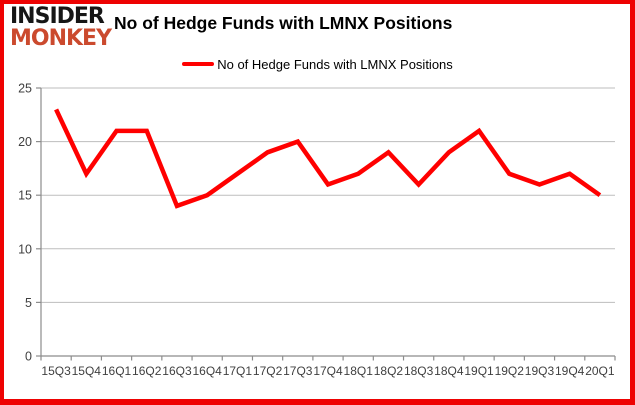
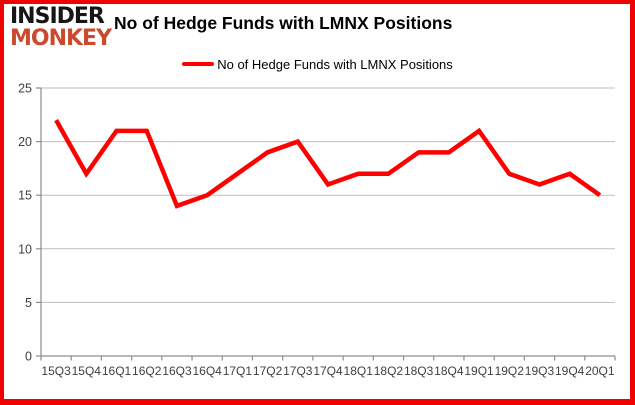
15Q3: 23 -> 22
18Q2: 19 -> 17
18Q3: 16 -> 19
